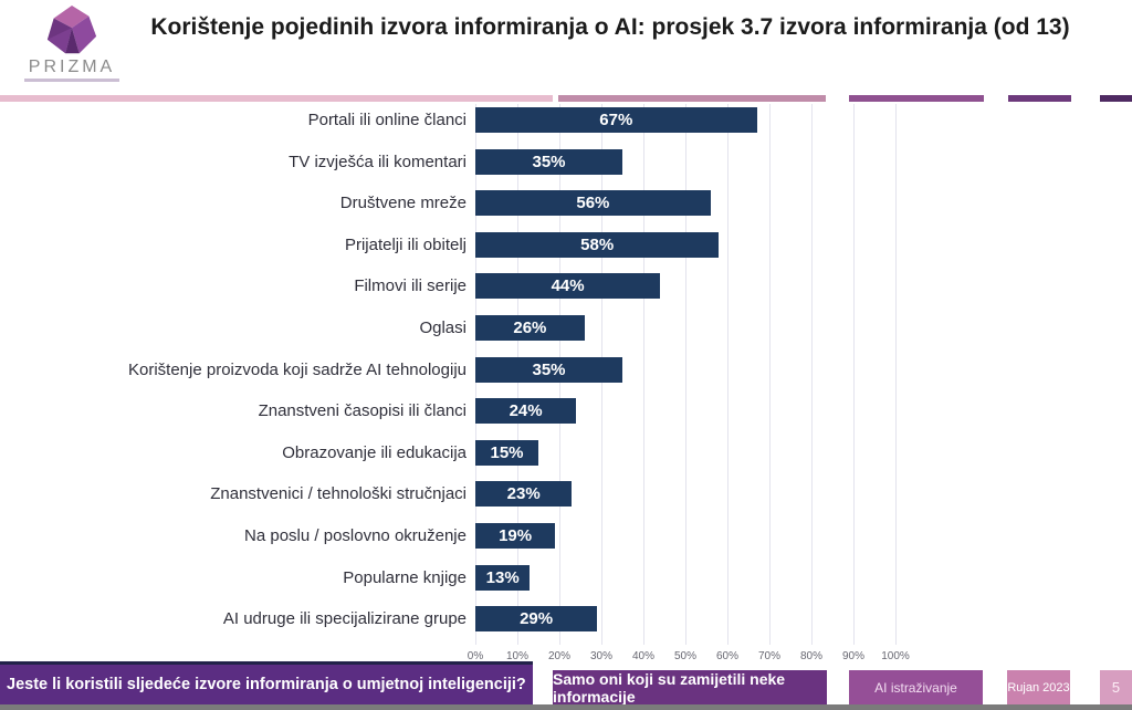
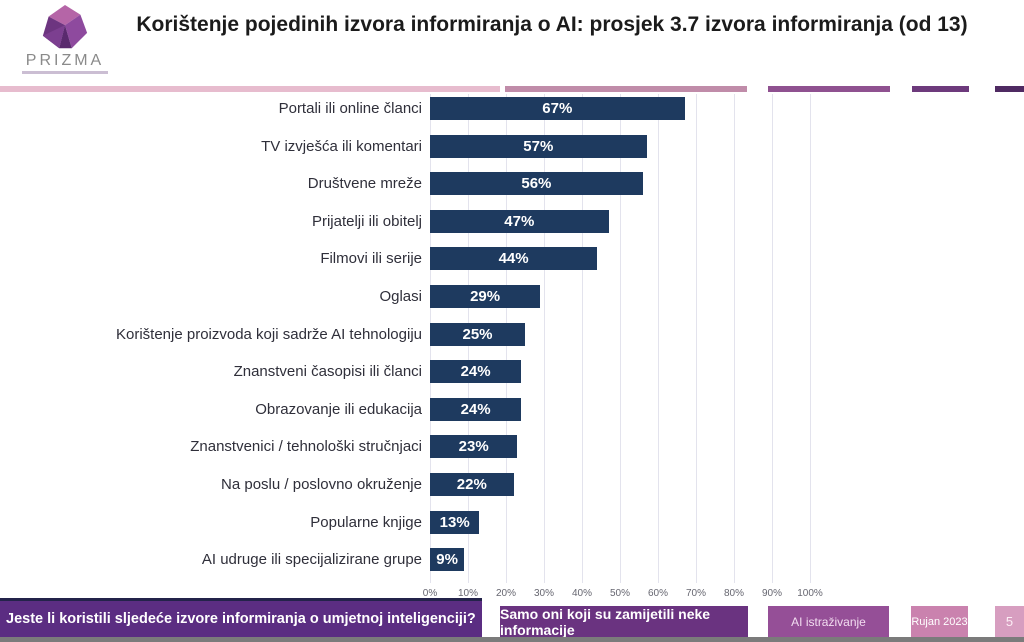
TV izvješća ili komentari: 35% -> 57%
Prijatelji ili obitelj: 58% -> 47%
Oglasi: 26% -> 29%
Korištenje proizvoda koji sadrže AI tehnologiju: 35% -> 25%
Obrazovanje ili edukacija: 15% -> 24%
Na poslu / poslovno okruženje: 19% -> 22%
AI udruge ili specijalizirane grupe: 29% -> 9%
